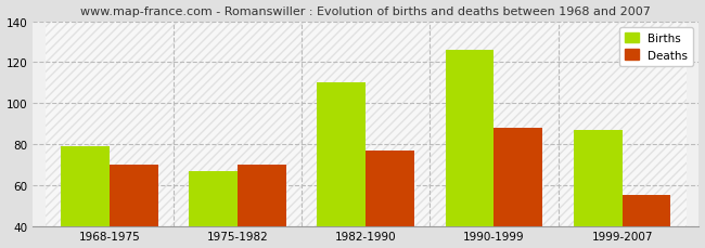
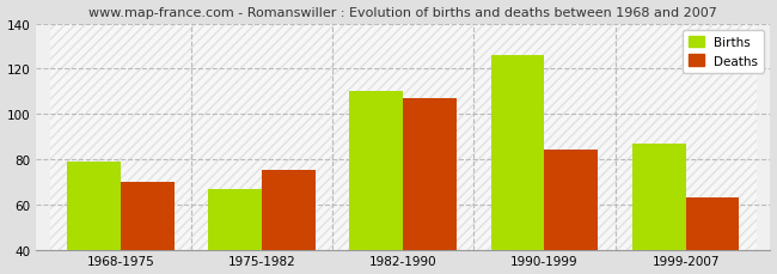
Deaths/1975-1982: 70 -> 75
Deaths/1982-1990: 77 -> 107
Deaths/1990-1999: 88 -> 84
Deaths/1999-2007: 55 -> 63
